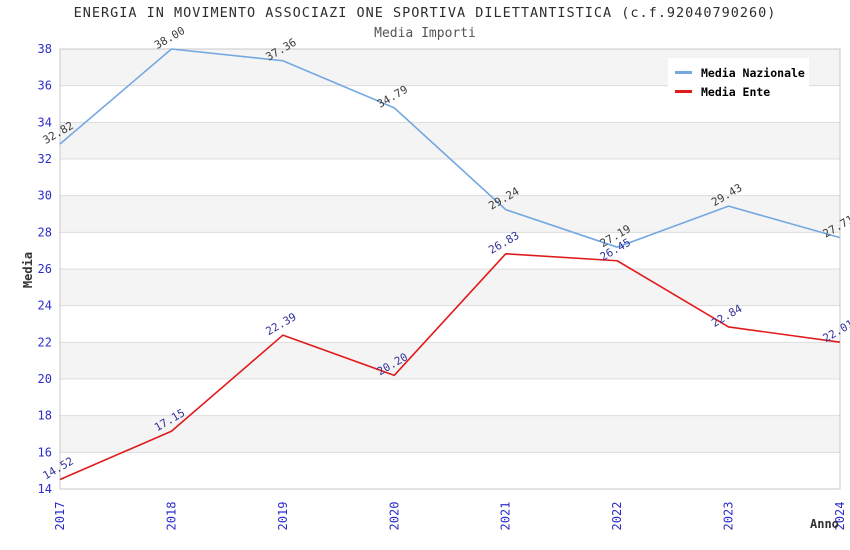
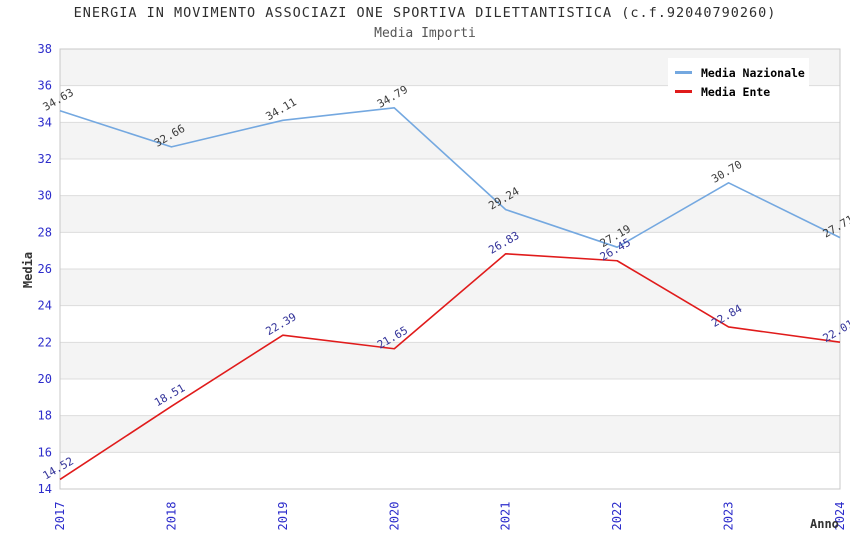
Media Nazionale/2017: 32.82 -> 34.63
Media Nazionale/2018: 38.00 -> 32.66
Media Ente/2018: 17.15 -> 18.51
Media Nazionale/2019: 37.36 -> 34.11
Media Ente/2020: 20.20 -> 21.65
Media Nazionale/2023: 29.43 -> 30.70
